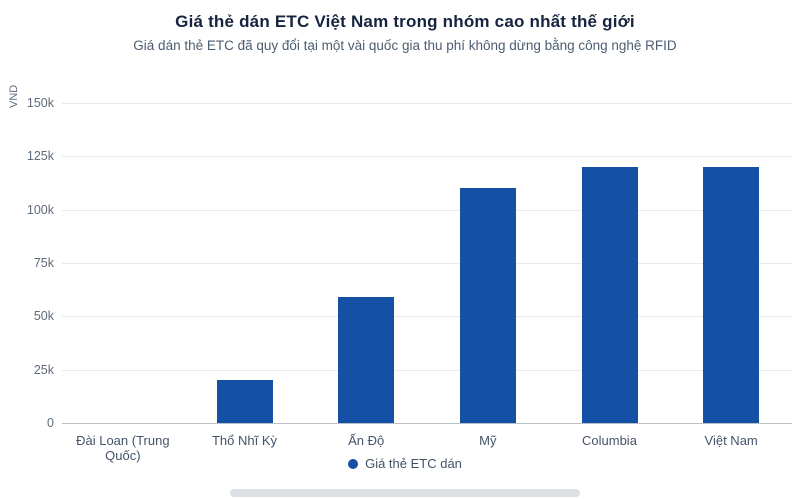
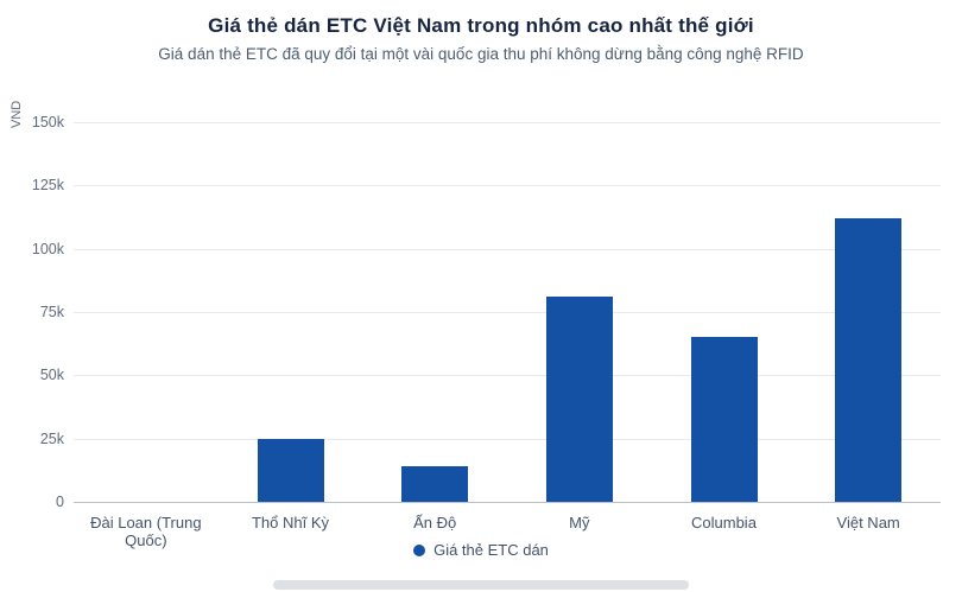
Thổ Nhĩ Kỳ: 20k -> 25k
Ấn Độ: 59k -> 14k
Mỹ: 110k -> 81k
Columbia: 120k -> 65k
Việt Nam: 120k -> 112k
